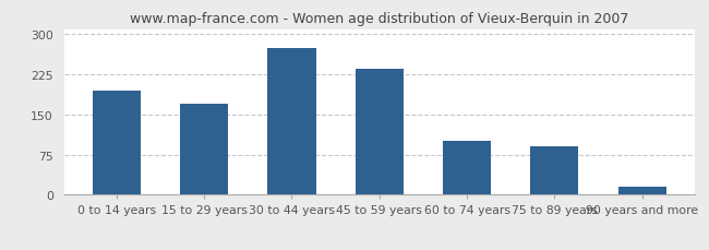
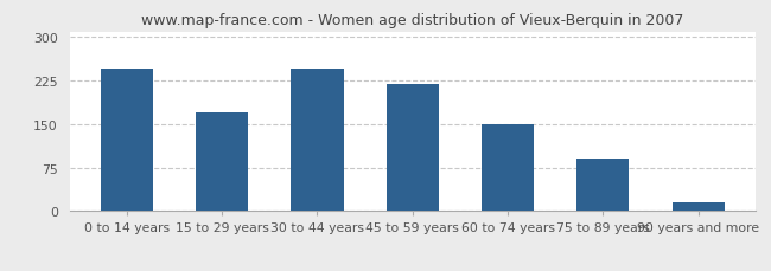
0 to 14 years: 195 -> 245
30 to 44 years: 275 -> 245
45 to 59 years: 235 -> 220
60 to 74 years: 100 -> 150
